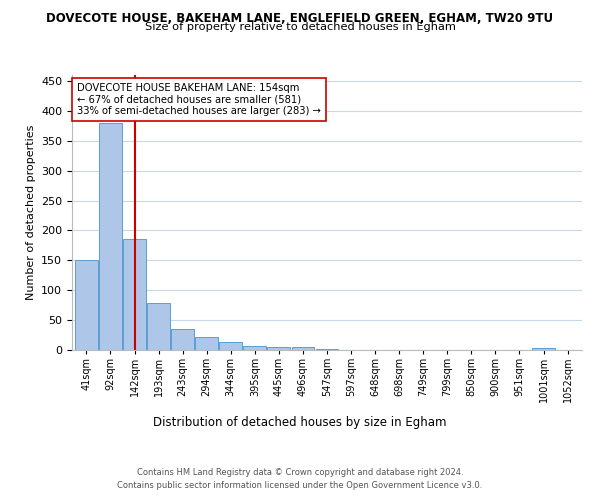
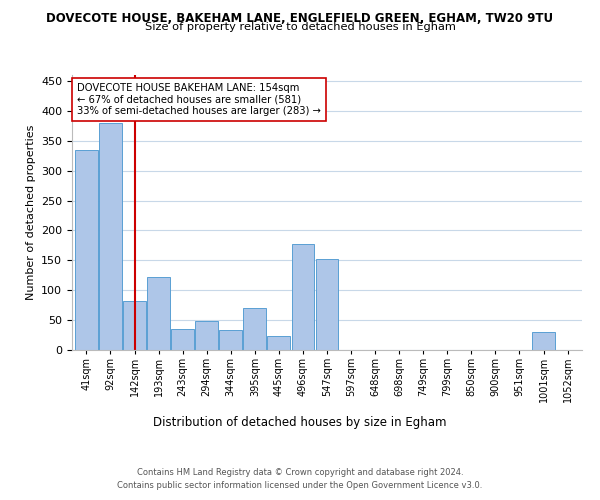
41sqm: 150 -> 334
142sqm: 185 -> 82
193sqm: 78 -> 122
294sqm: 22 -> 48
344sqm: 13 -> 34
395sqm: 7 -> 70
445sqm: 5 -> 24
496sqm: 5 -> 178
547sqm: 1 -> 152
1001sqm: 4 -> 30
